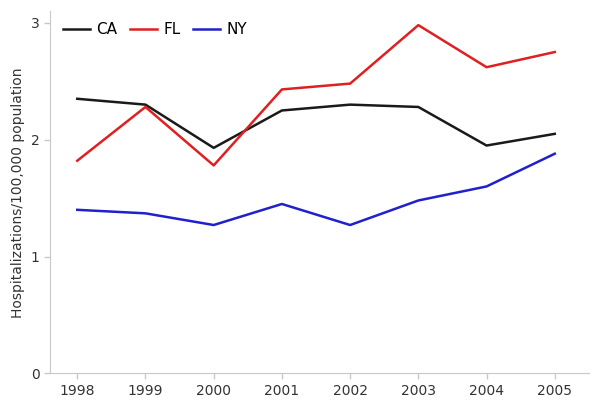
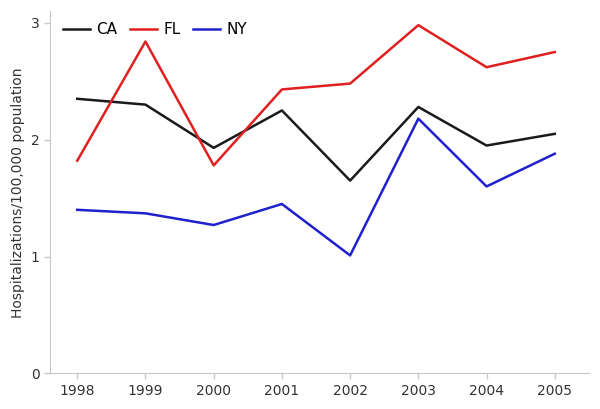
FL/1999: 2.28 -> 2.84
CA/2002: 2.30 -> 1.65
NY/2002: 1.27 -> 1.01
NY/2003: 1.48 -> 2.18
